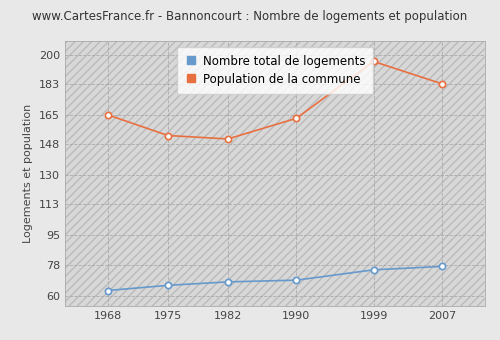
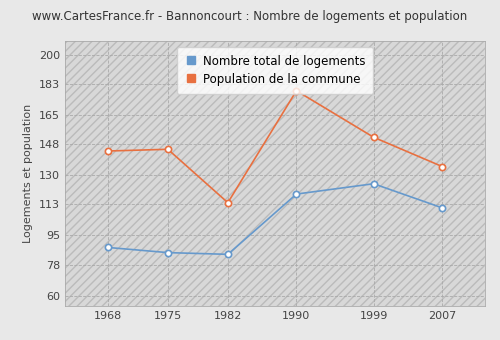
Nombre total de logements/1968: 63 -> 88
Population de la commune/1968: 165 -> 144
Nombre total de logements/1975: 66 -> 85
Population de la commune/1975: 153 -> 145
Nombre total de logements/1982: 68 -> 84
Population de la commune/1982: 151 -> 114
Nombre total de logements/1990: 69 -> 119
Population de la commune/1990: 163 -> 179
Nombre total de logements/1999: 75 -> 125
Population de la commune/1999: 196 -> 152
Nombre total de logements/2007: 77 -> 111
Population de la commune/2007: 183 -> 135
